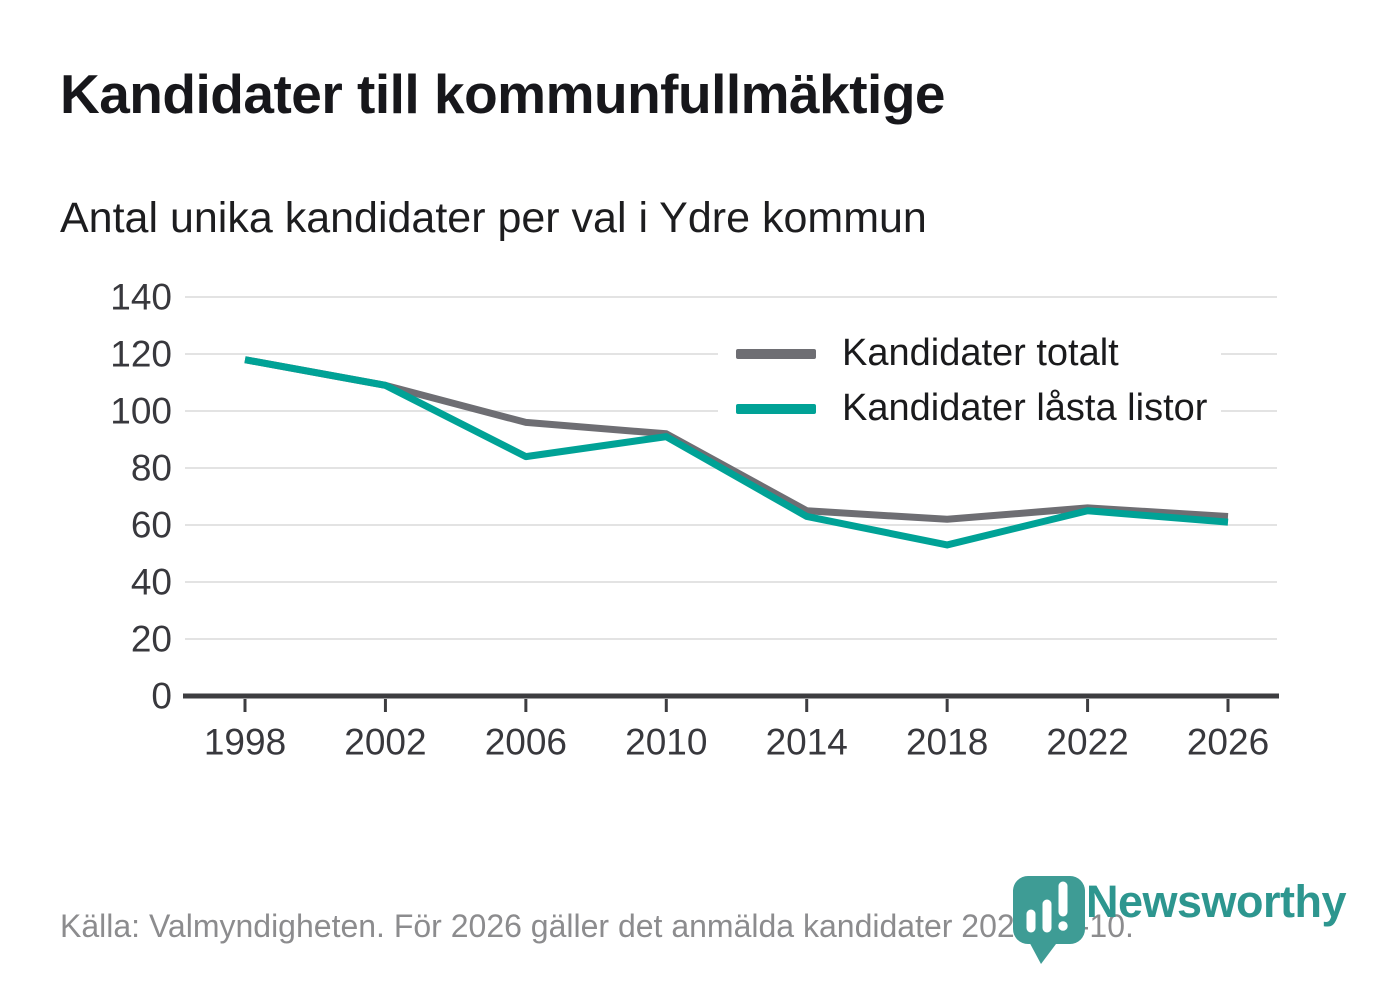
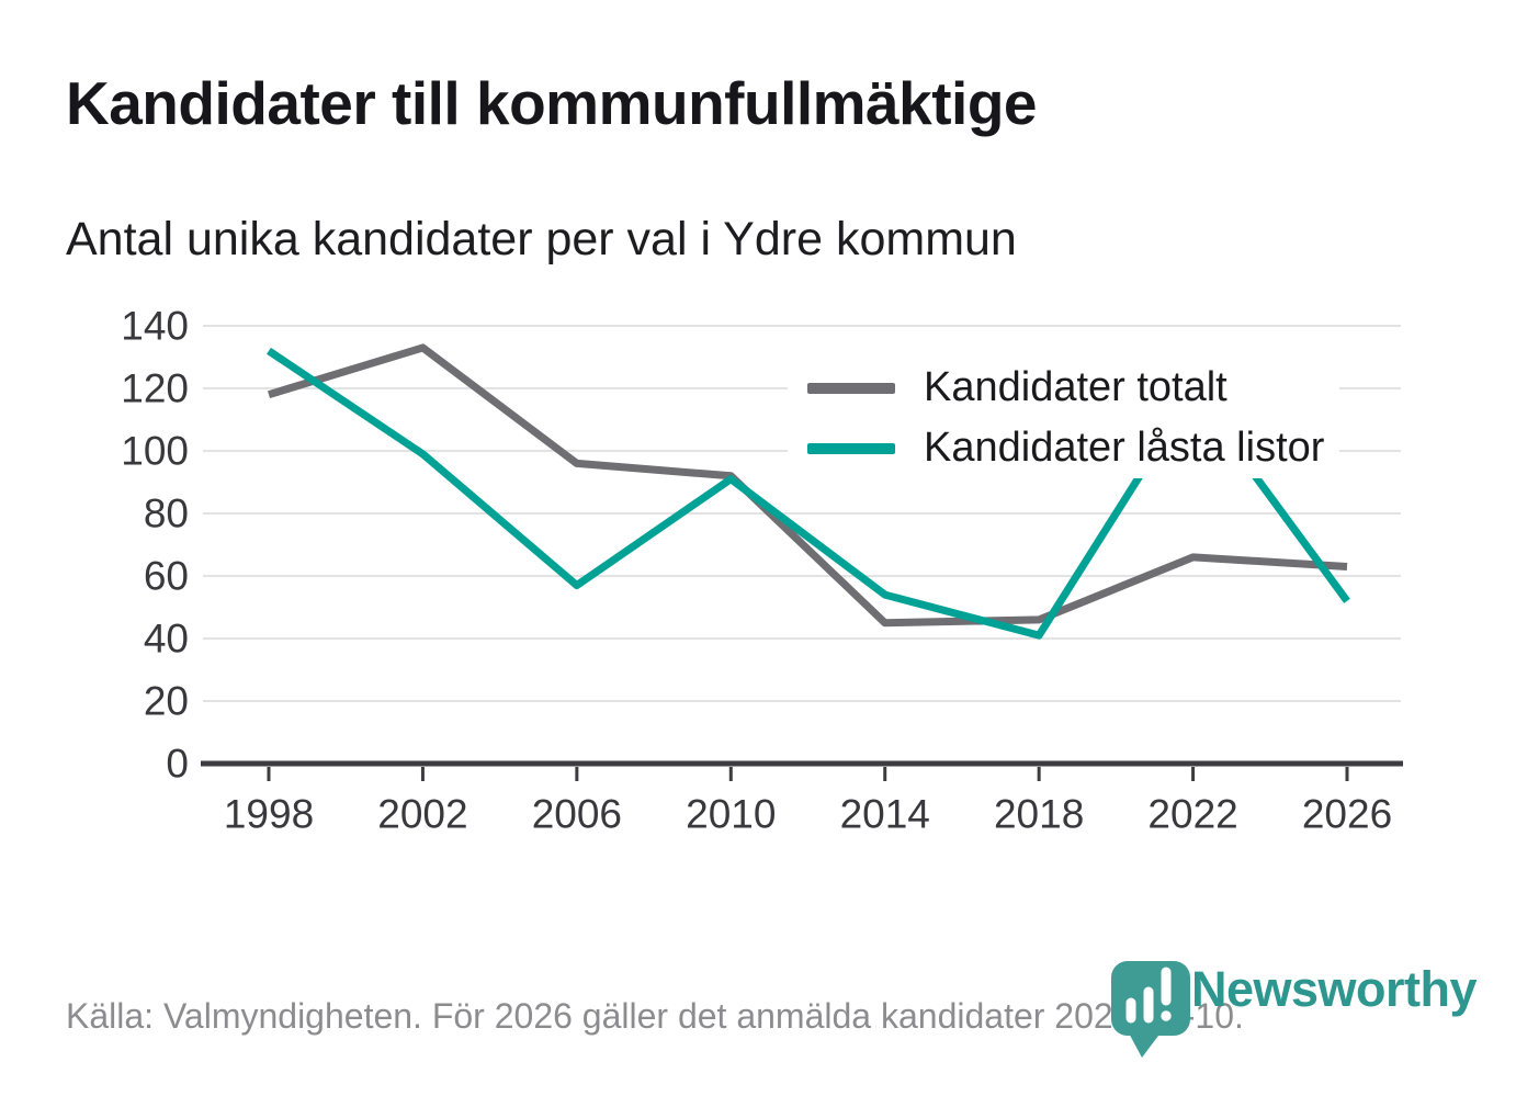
Kandidater låsta listor/1998: 118 -> 132
Kandidater totalt/2002: 109 -> 133
Kandidater låsta listor/2002: 109 -> 99
Kandidater låsta listor/2006: 84 -> 57
Kandidater totalt/2014: 65 -> 45
Kandidater låsta listor/2014: 63 -> 54
Kandidater totalt/2018: 62 -> 46
Kandidater låsta listor/2018: 53 -> 41
Kandidater låsta listor/2022: 65 -> 119
Kandidater låsta listor/2026: 61 -> 52
